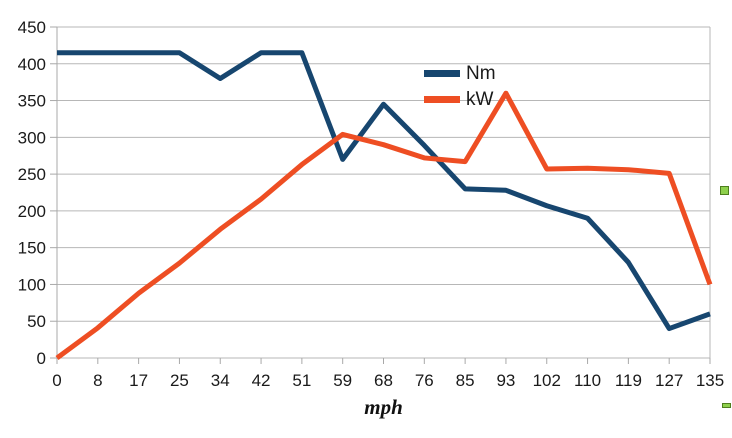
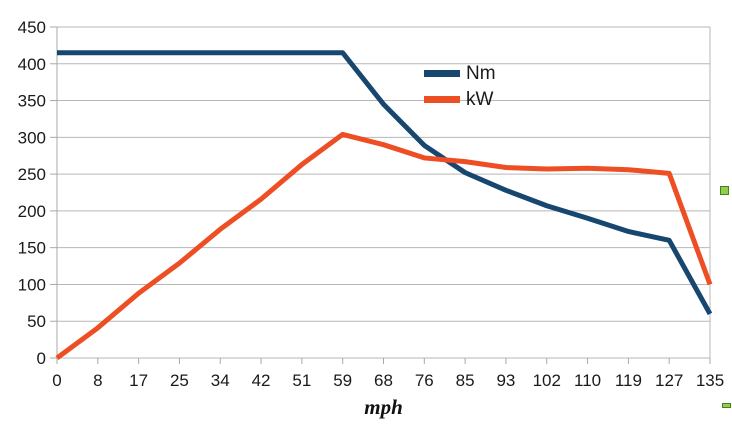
Nm/34: 380 -> 420
Nm/59: 270 -> 420
Nm/85: 230 -> 250
kW/93: 360 -> 260
Nm/119: 130 -> 170
Nm/127: 40 -> 160
